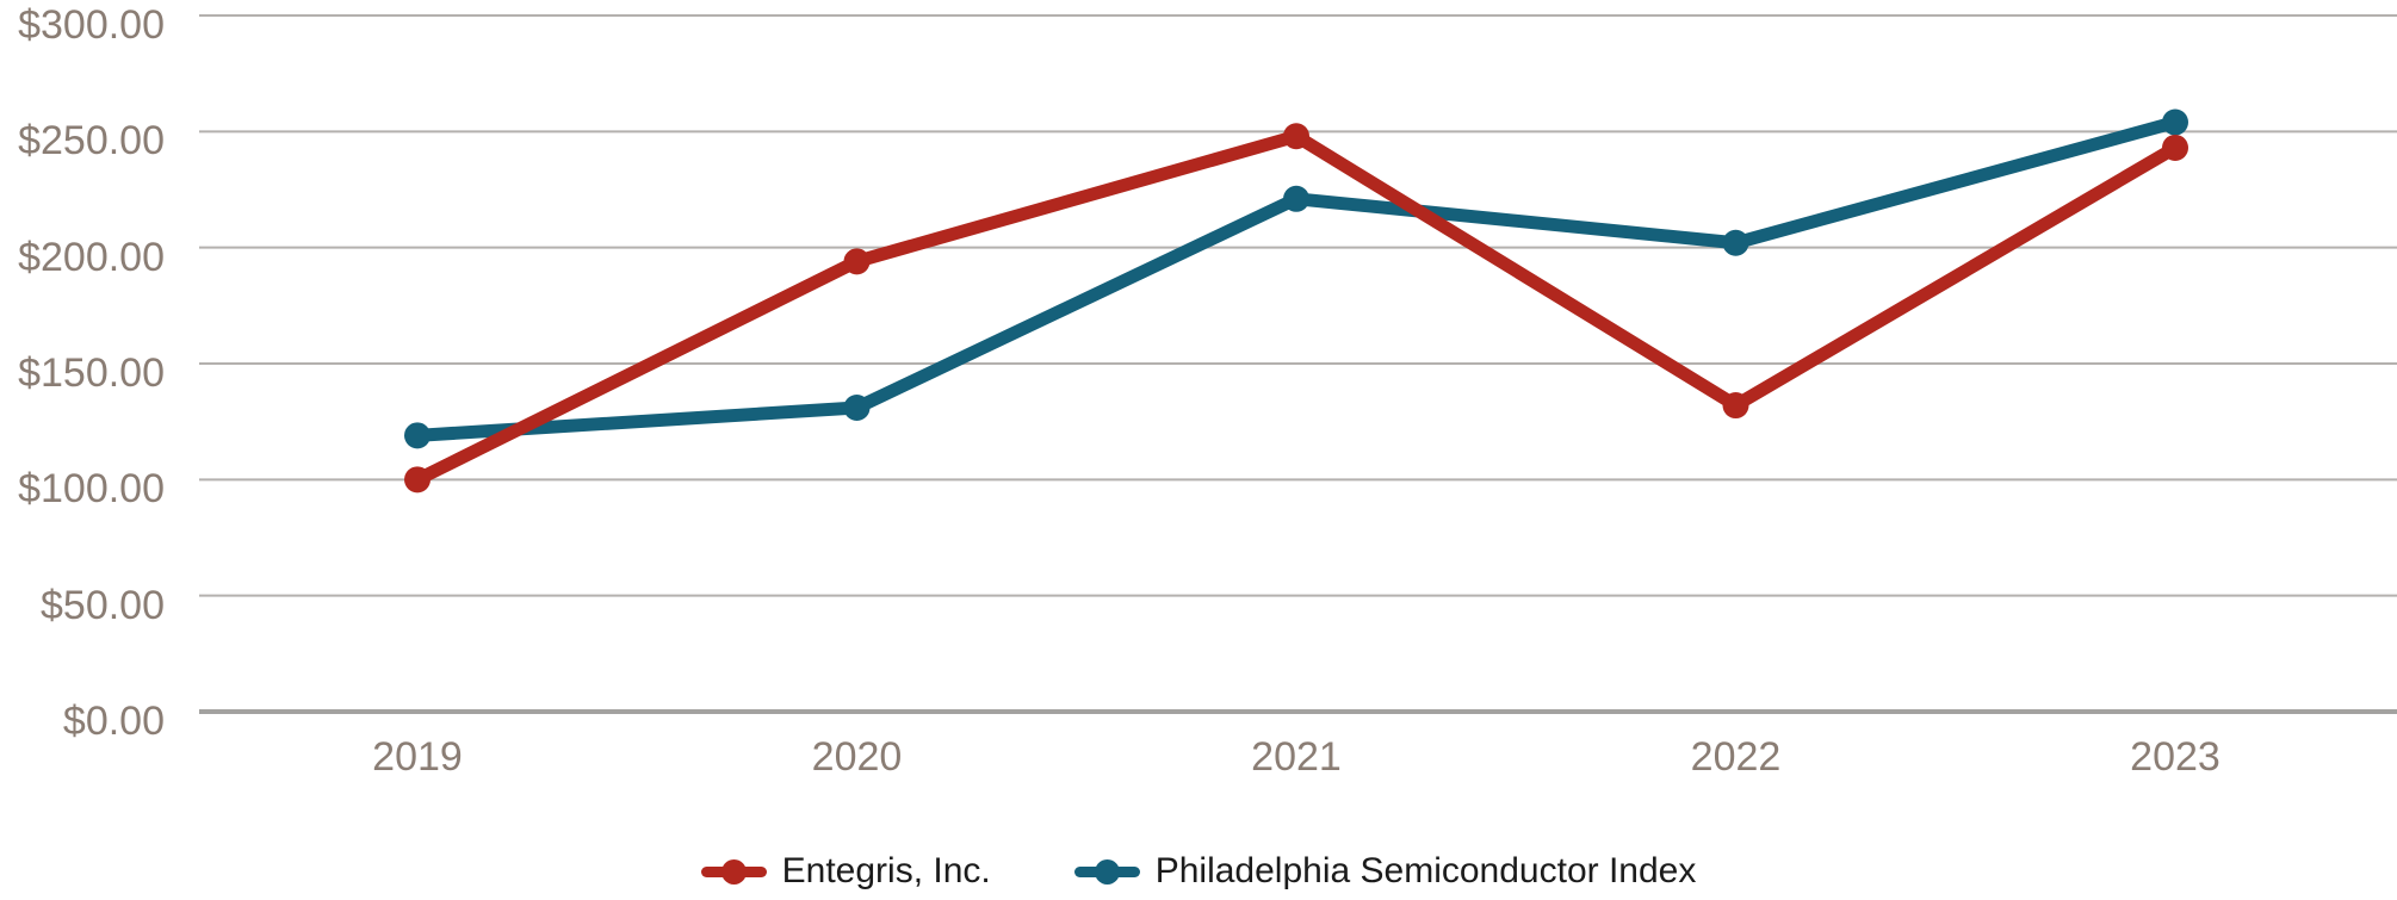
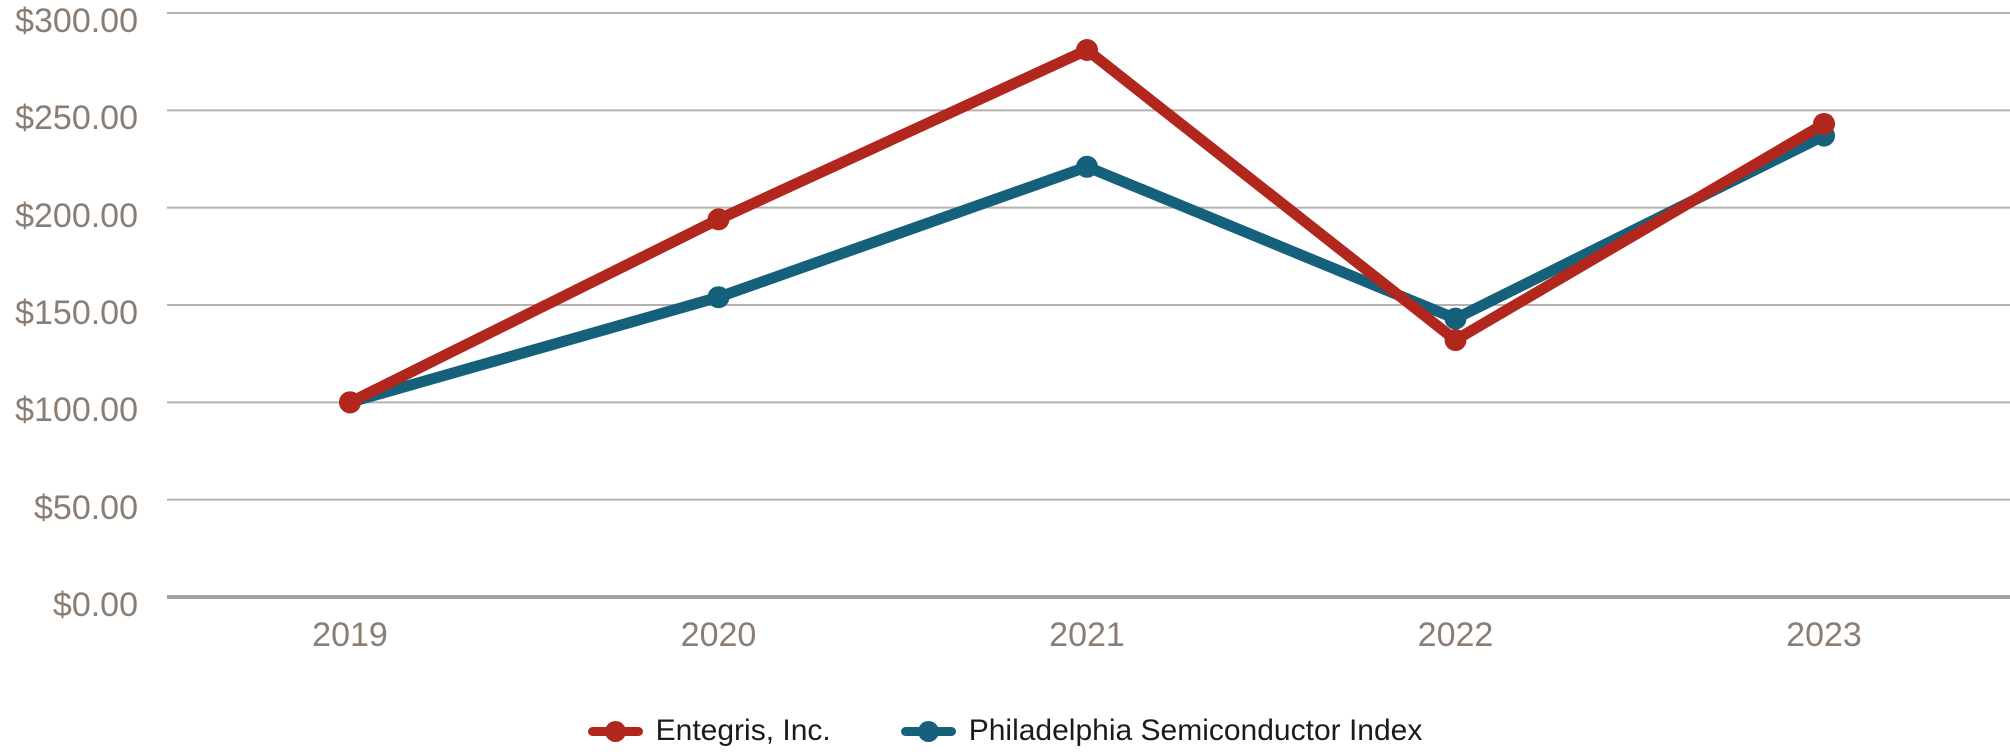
Philadelphia Semiconductor Index/2019: $119 -> $100
Philadelphia Semiconductor Index/2020: $131 -> $154
Entegris, Inc./2021: $248 -> $281
Philadelphia Semiconductor Index/2022: $202 -> $143
Philadelphia Semiconductor Index/2023: $254 -> $237
